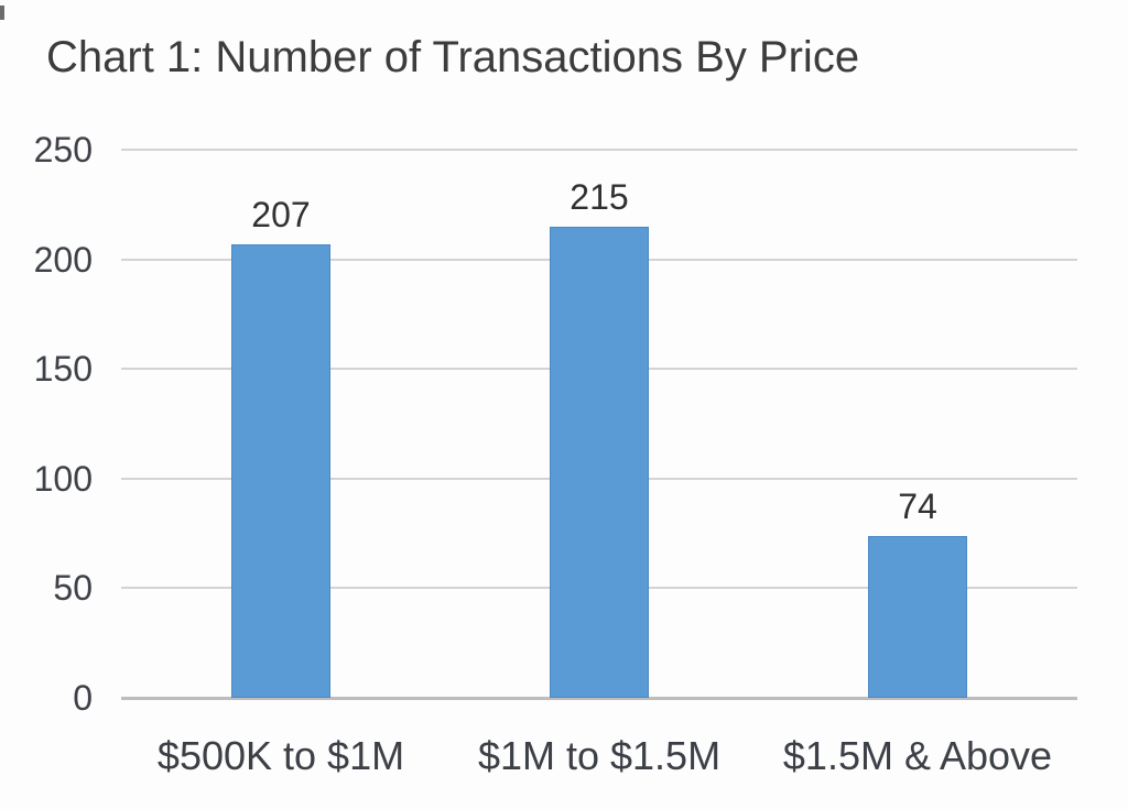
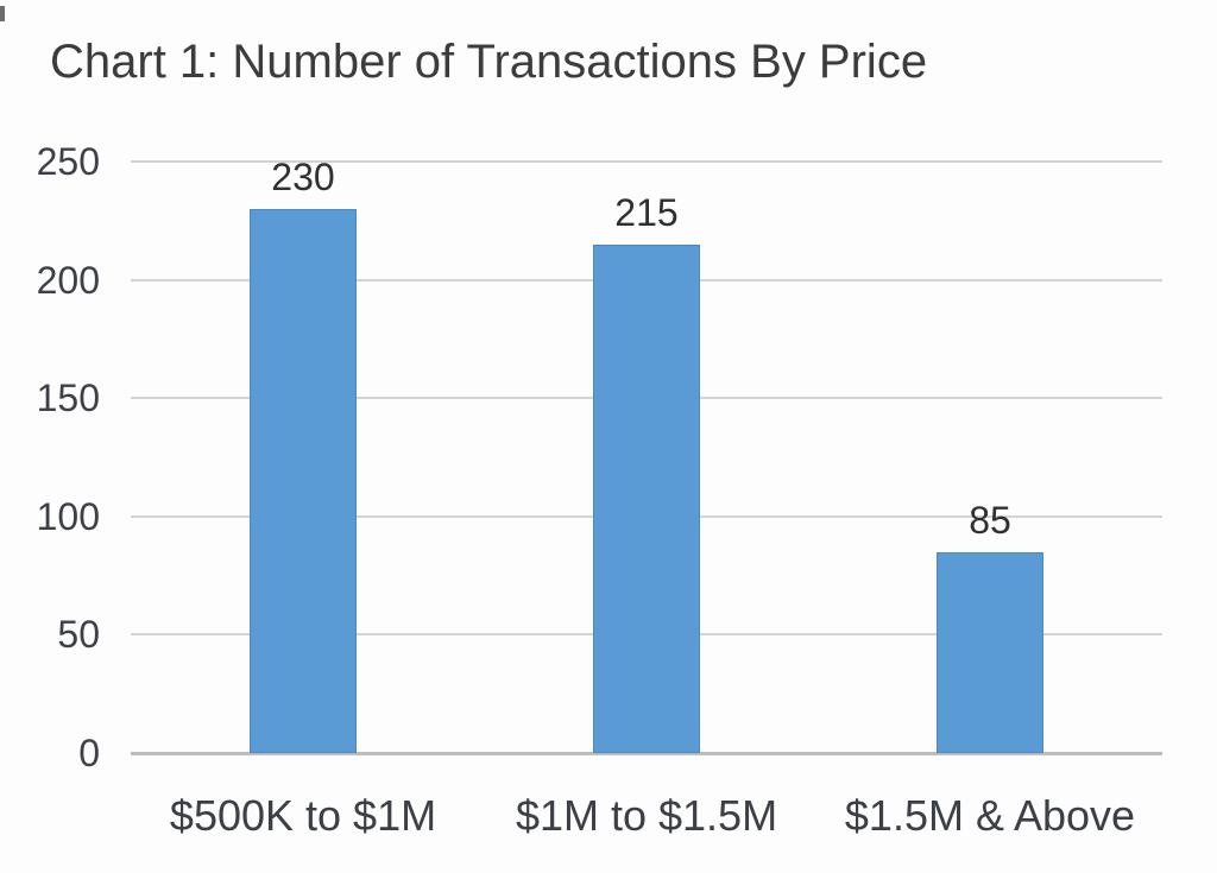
$500K to $1M: 207 -> 230
$1.5M & Above: 74 -> 85
